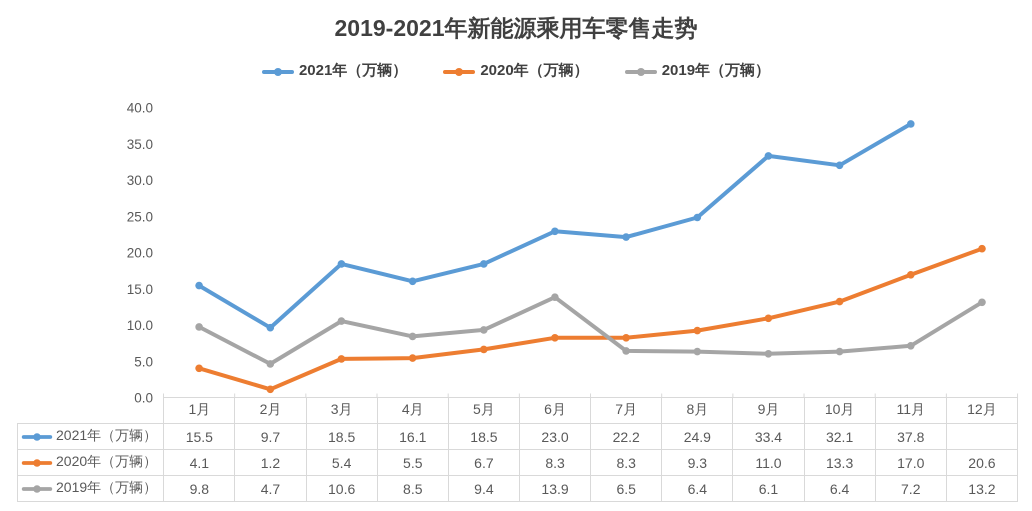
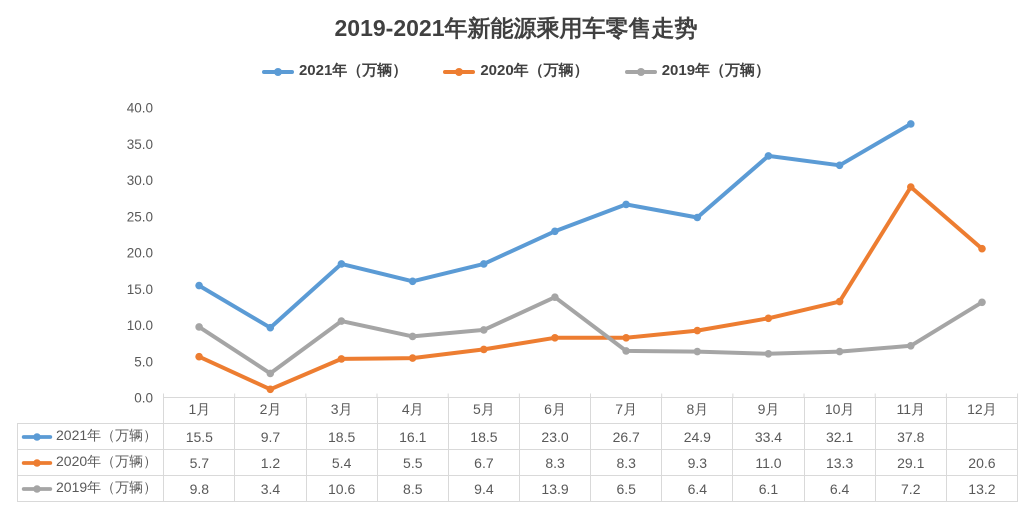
2020年（万辆）/1月: 4.1 -> 5.7
2019年（万辆）/2月: 4.7 -> 3.4
2021年（万辆）/7月: 22.2 -> 26.7
2020年（万辆）/11月: 17.0 -> 29.1
